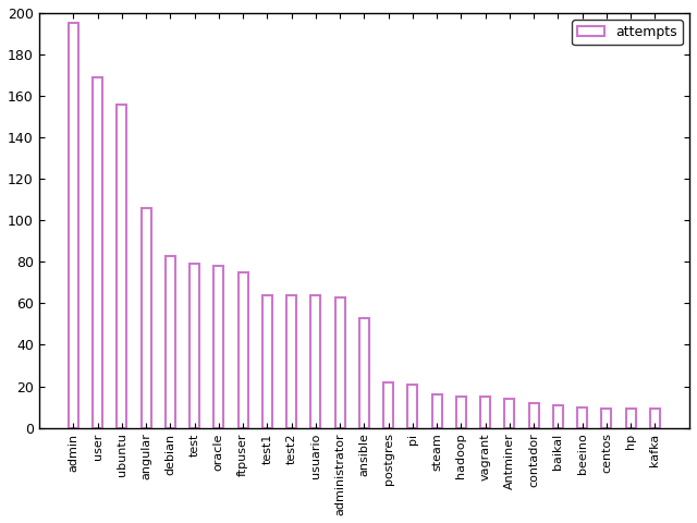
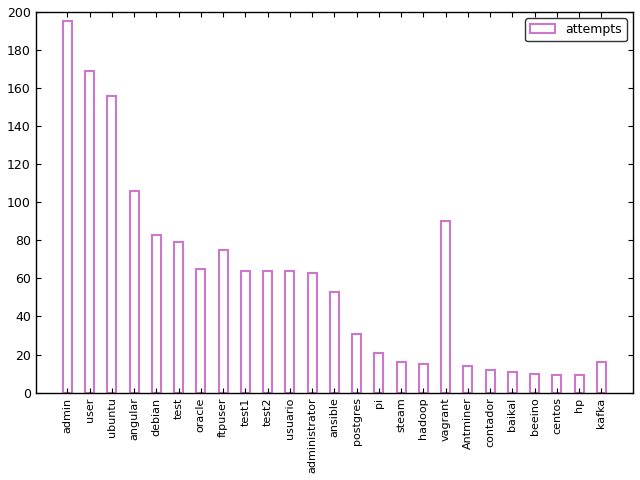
oracle: 78 -> 65
postgres: 22 -> 31
vagrant: 15 -> 90
kafka: 9 -> 16
